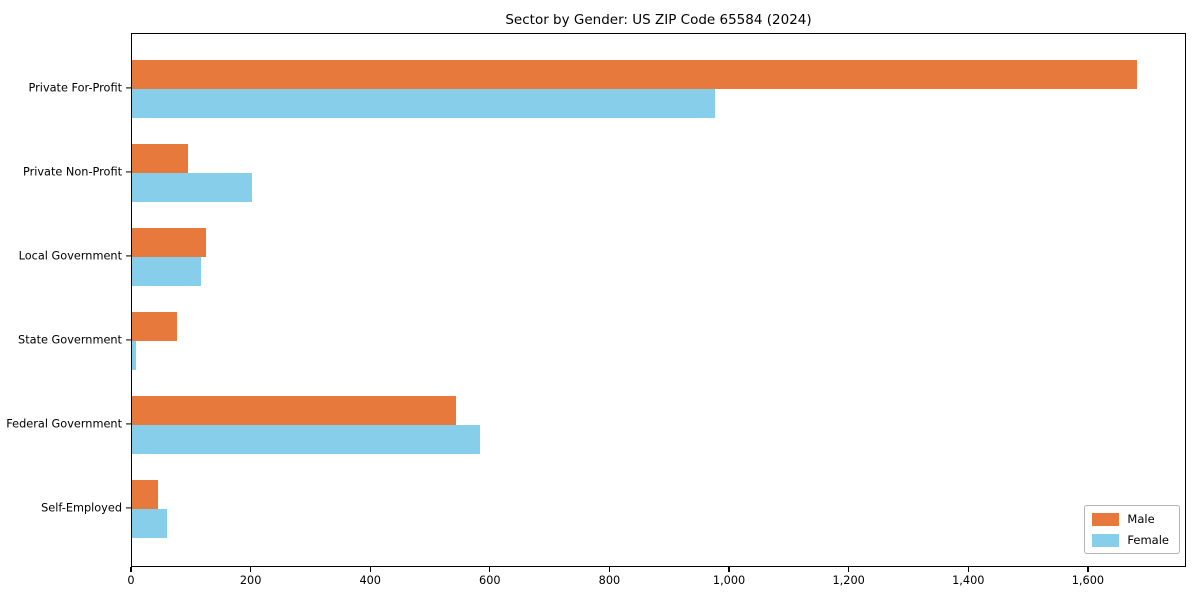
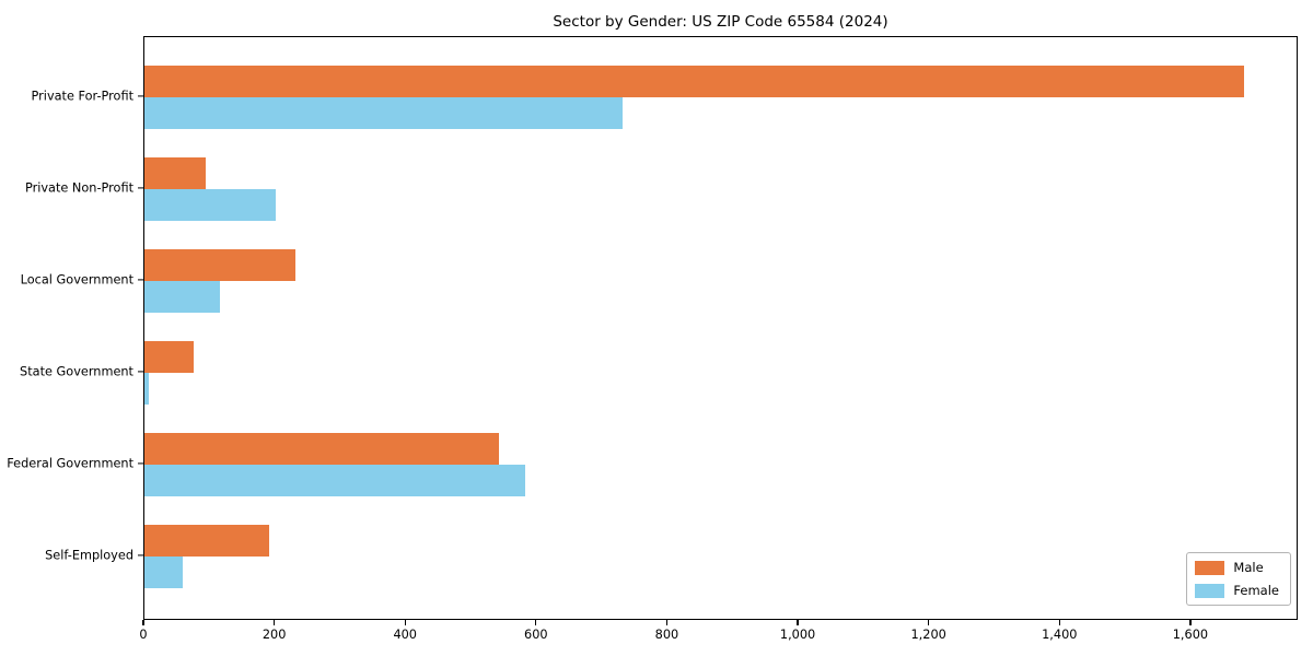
Female/Private For-Profit: 980 -> 730
Male/Local Government: 120 -> 230
Male/Self-Employed: 40 -> 190
